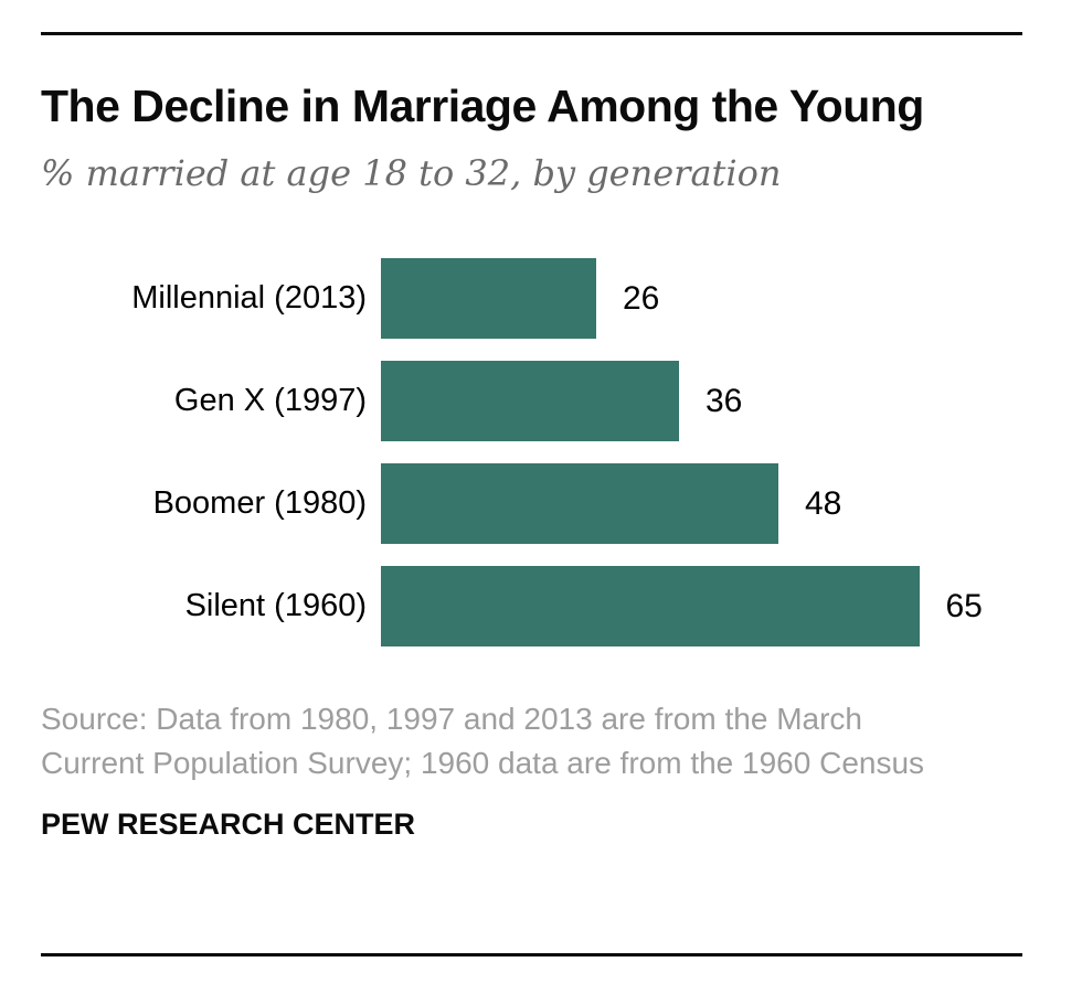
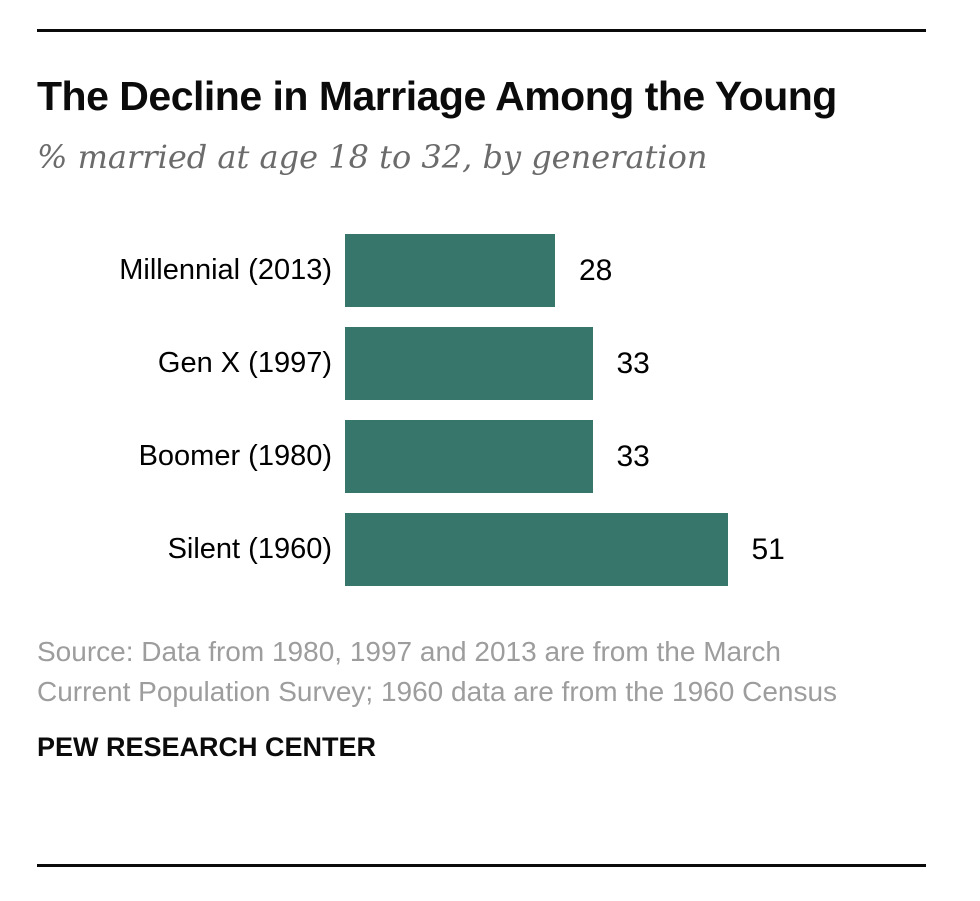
Millennial (2013): 26 -> 28
Gen X (1997): 36 -> 33
Boomer (1980): 48 -> 33
Silent (1960): 65 -> 51
